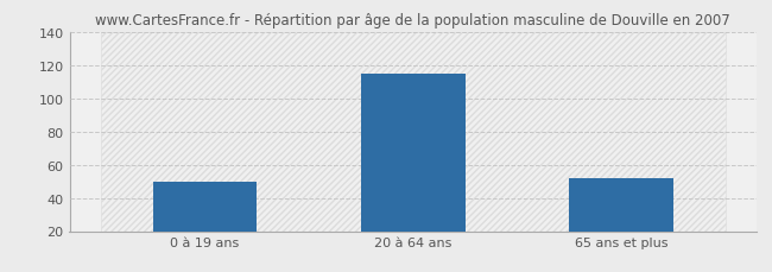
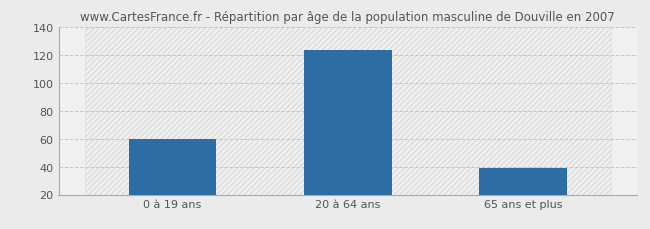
0 à 19 ans: 50 -> 60
20 à 64 ans: 115 -> 123
65 ans et plus: 52 -> 39
